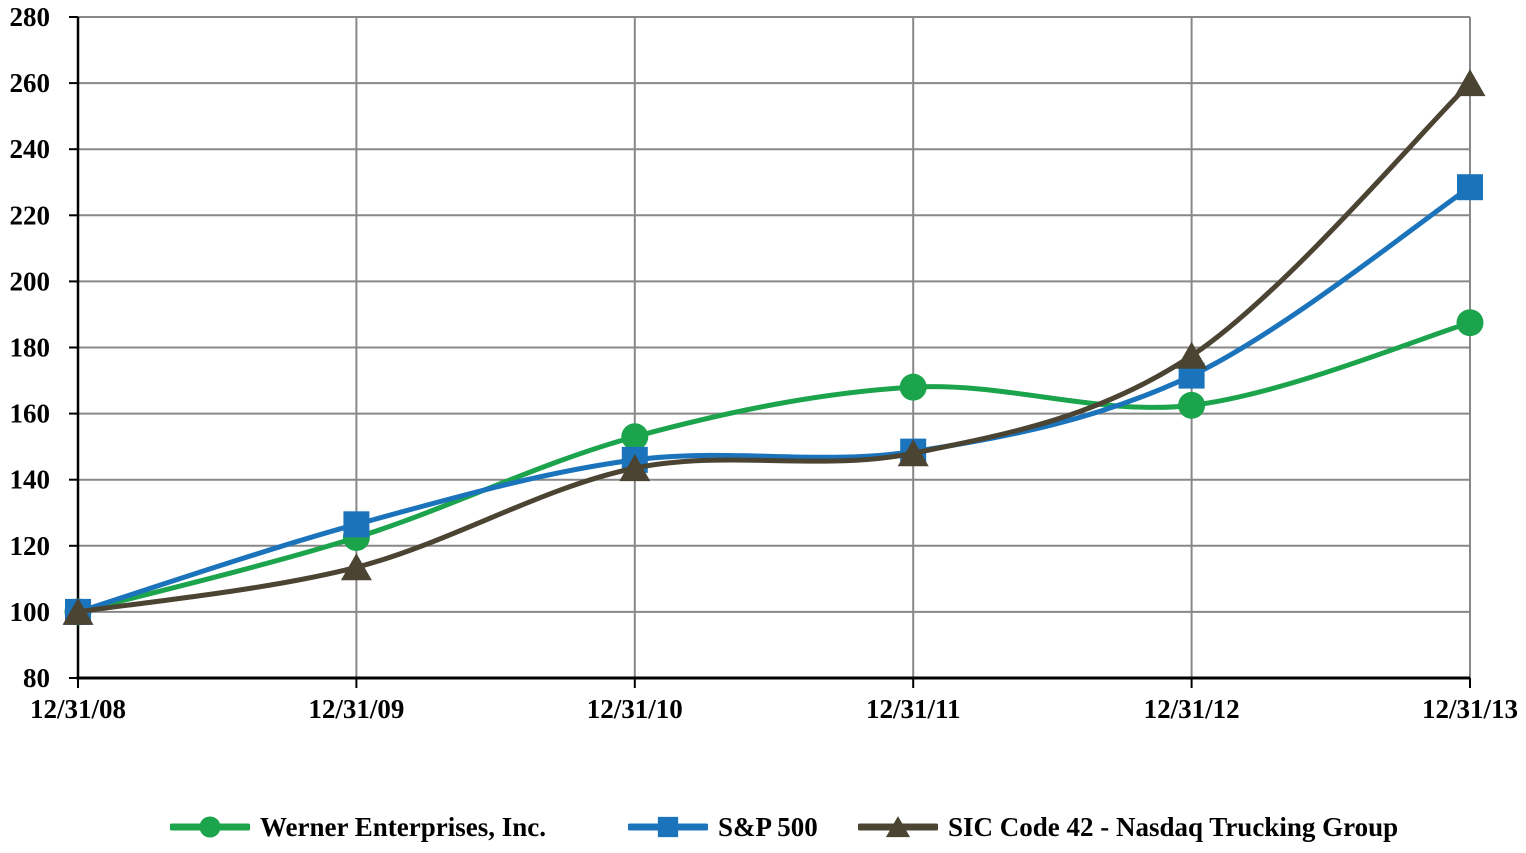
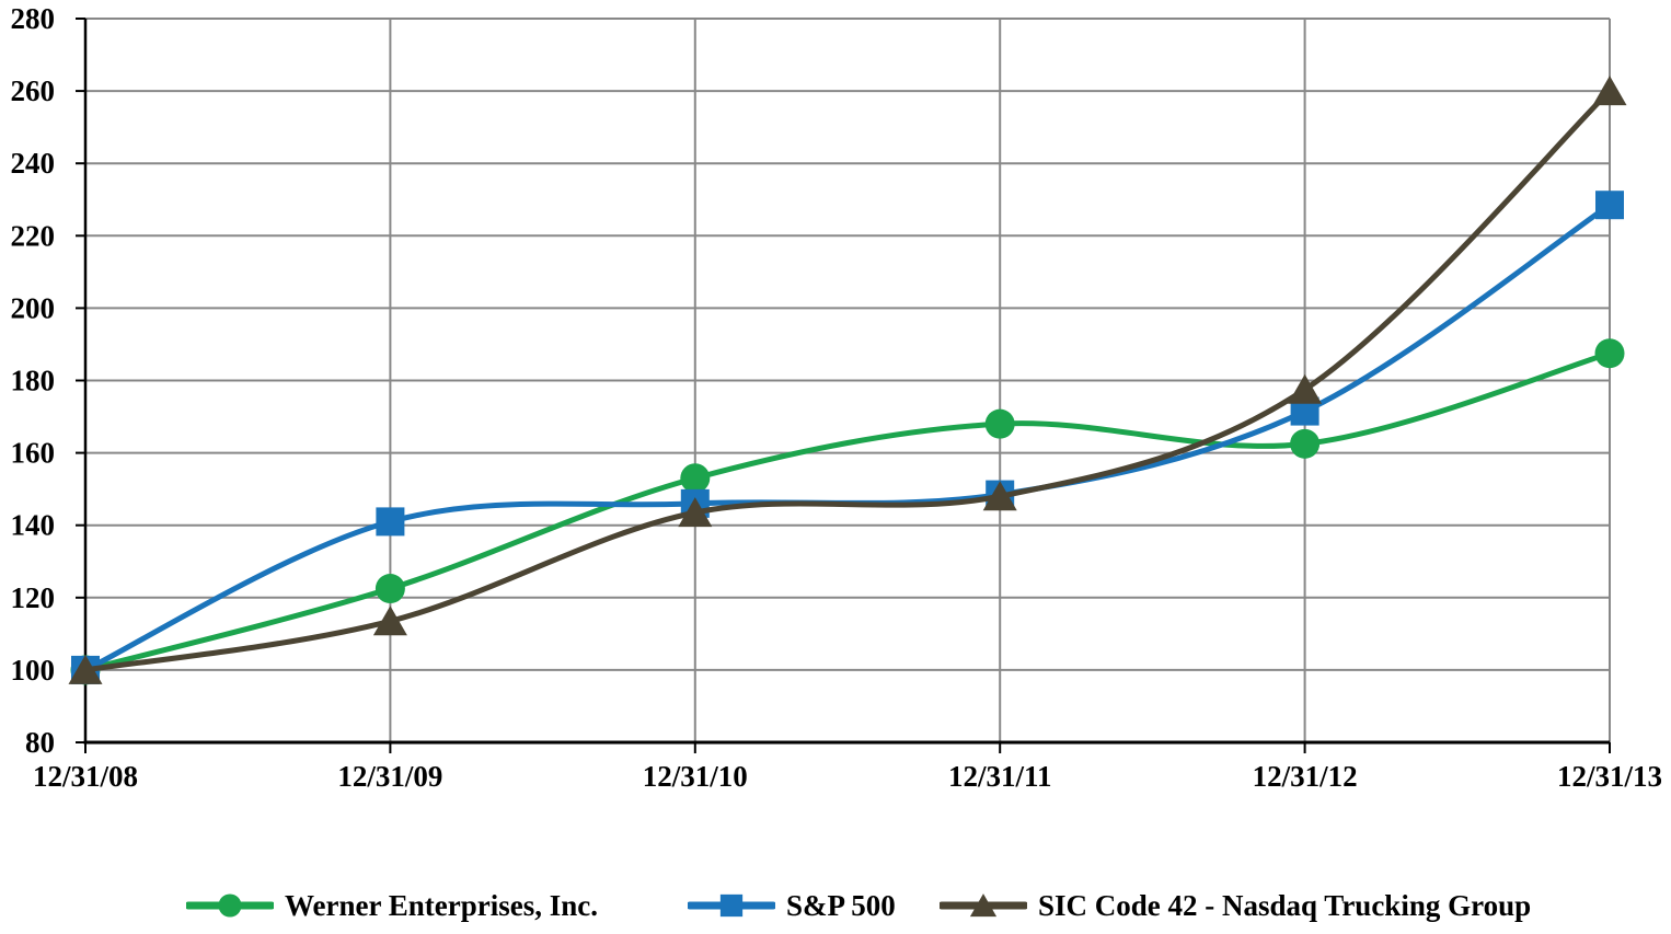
S&P 500/12/31/09: 126 -> 141
